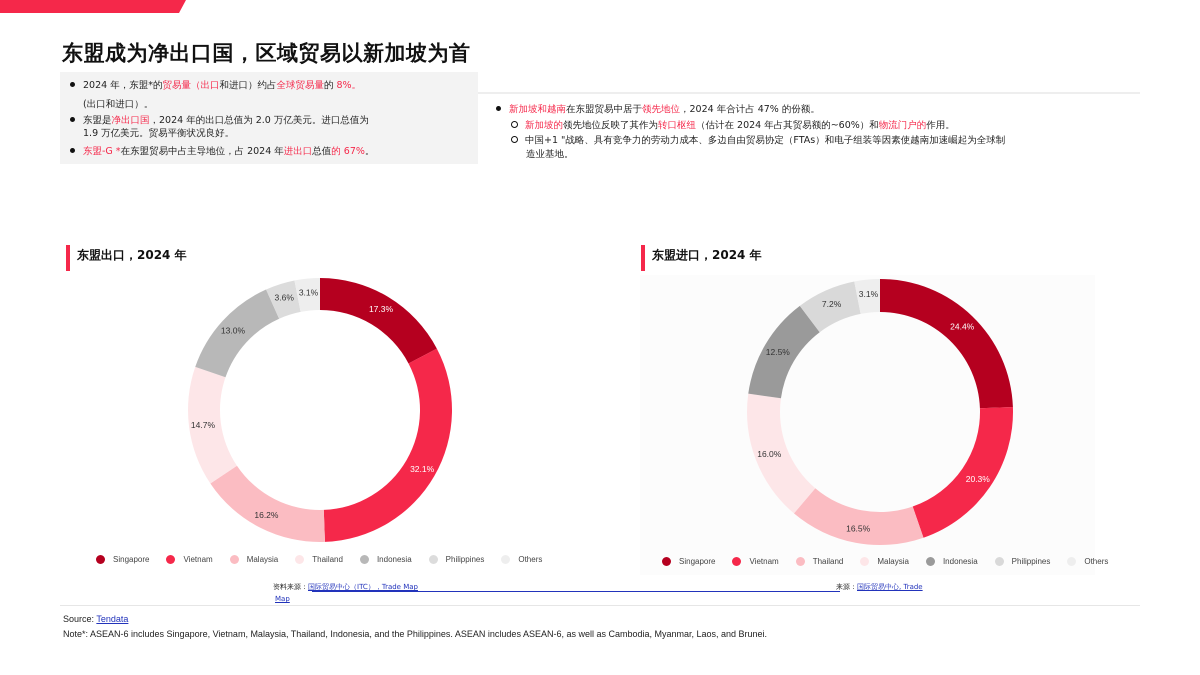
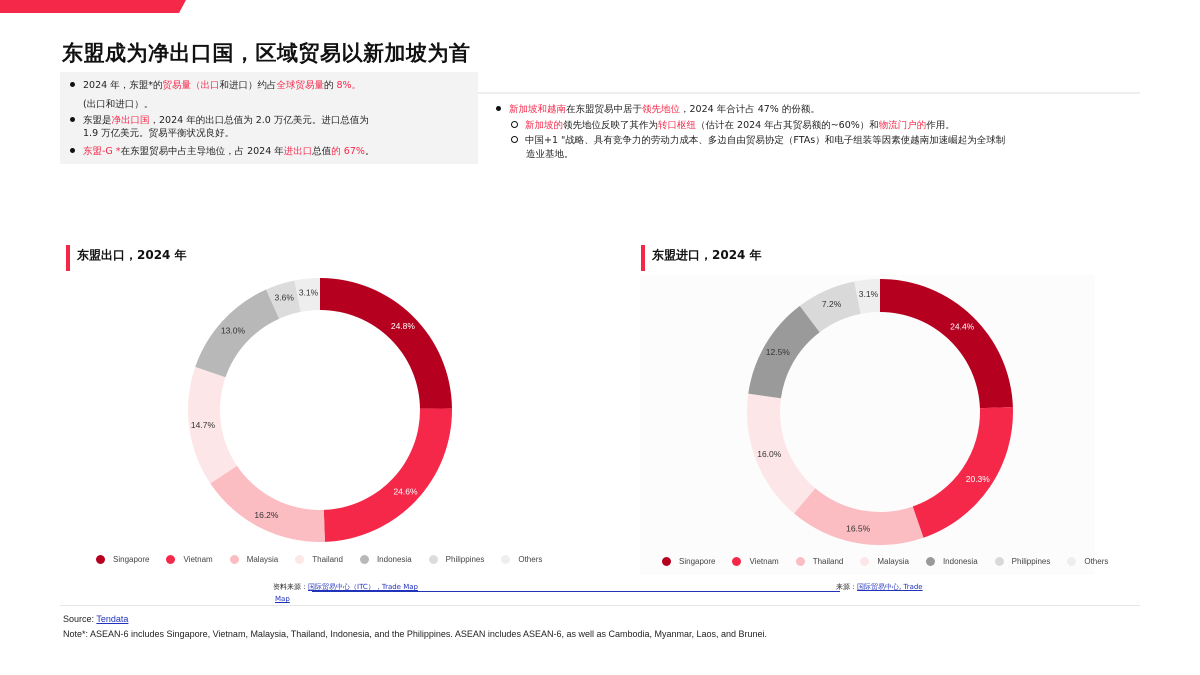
东盟出口，2024 年/Singapore: 17.3% -> 24.8%
东盟出口，2024 年/Vietnam: 32.1% -> 24.6%
